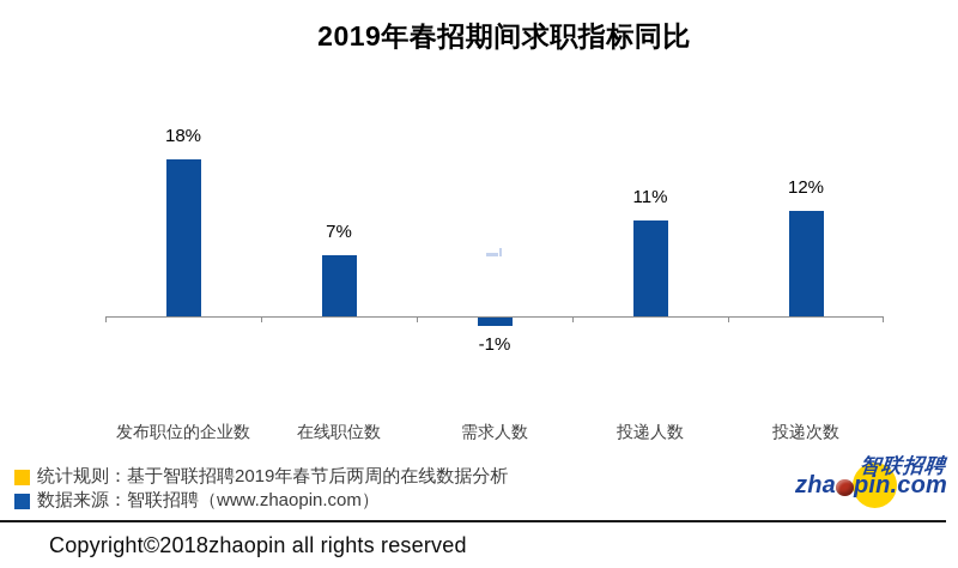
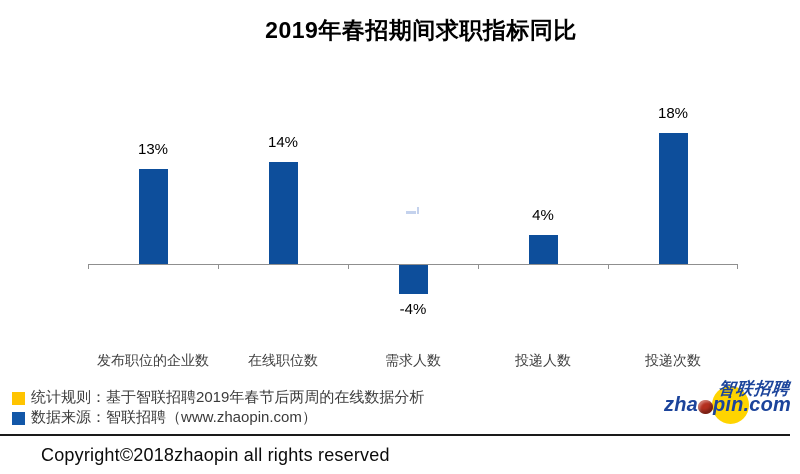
发布职位的企业数: 18% -> 13%
在线职位数: 7% -> 14%
需求人数: -1% -> -4%
投递人数: 11% -> 4%
投递次数: 12% -> 18%
